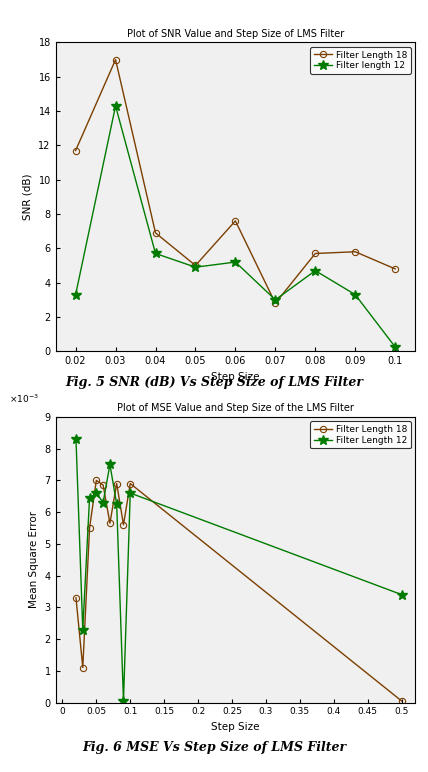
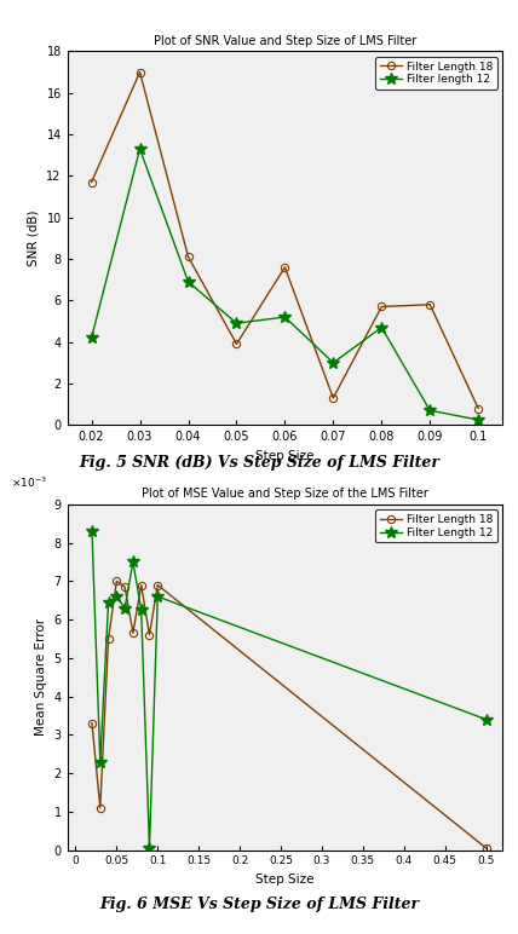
Plot of SNR Value and Step Size of LMS Filter/Filter length 12/0.02: 3.3 -> 4.2
Plot of SNR Value and Step Size of LMS Filter/Filter length 12/0.03: 14.3 -> 13.3
Plot of SNR Value and Step Size of LMS Filter/Filter Length 18/0.04: 6.9 -> 8.1
Plot of SNR Value and Step Size of LMS Filter/Filter length 12/0.04: 5.7 -> 6.9
Plot of SNR Value and Step Size of LMS Filter/Filter Length 18/0.05: 5.0 -> 3.9
Plot of SNR Value and Step Size of LMS Filter/Filter Length 18/0.07: 2.8 -> 1.3
Plot of SNR Value and Step Size of LMS Filter/Filter length 12/0.09: 3.3 -> 0.7
Plot of SNR Value and Step Size of LMS Filter/Filter Length 18/0.1: 4.8 -> 0.8
